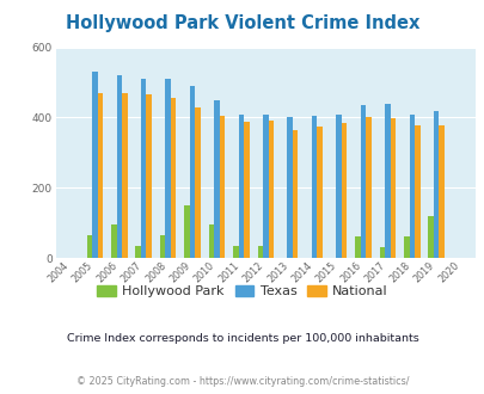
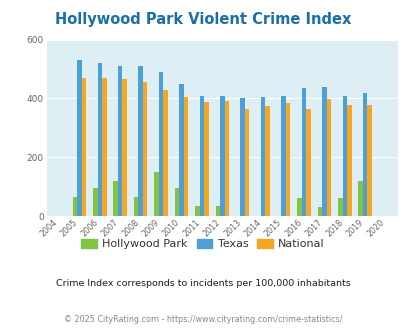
Hollywood Park/2007: 35 -> 120
National/2016: 400 -> 365
